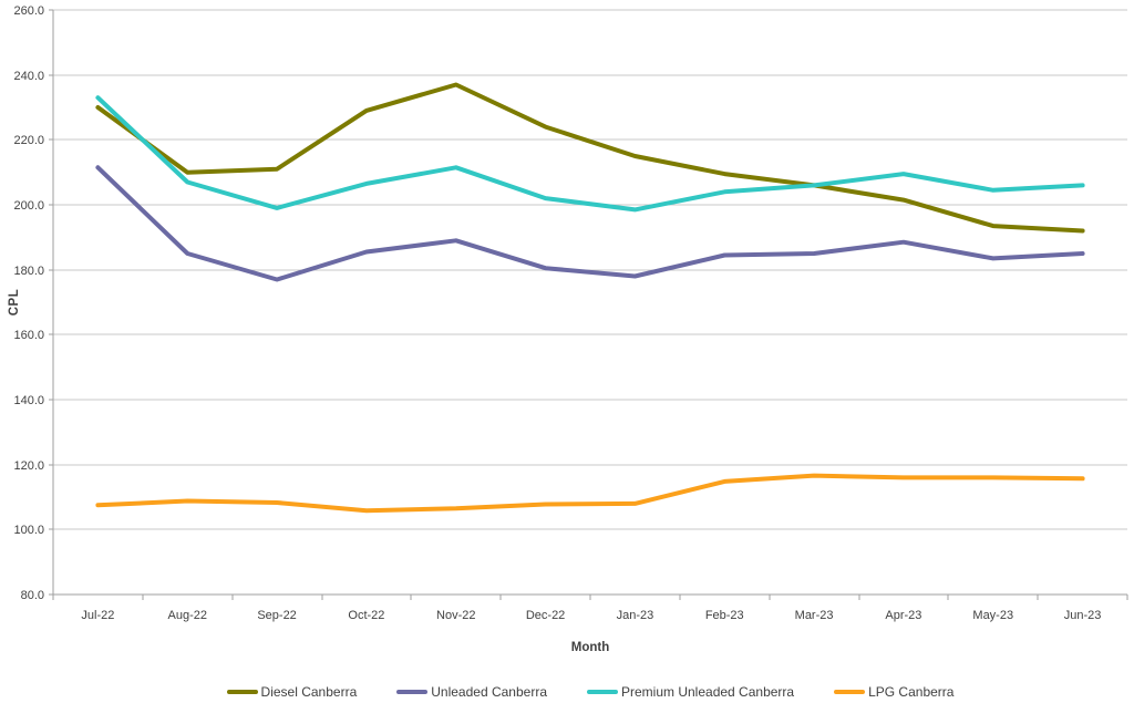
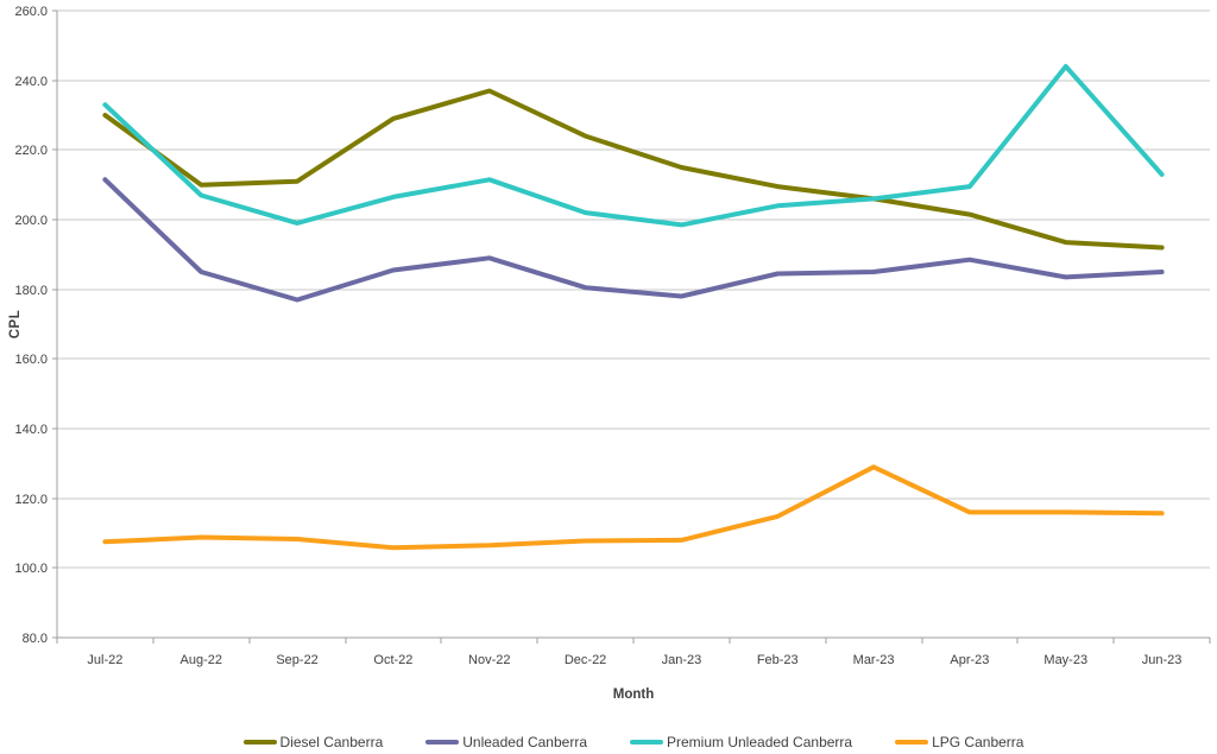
LPG Canberra/Mar-23: 117 -> 129
Premium Unleaded Canberra/May-23: 204 -> 244
Premium Unleaded Canberra/Jun-23: 206 -> 213
